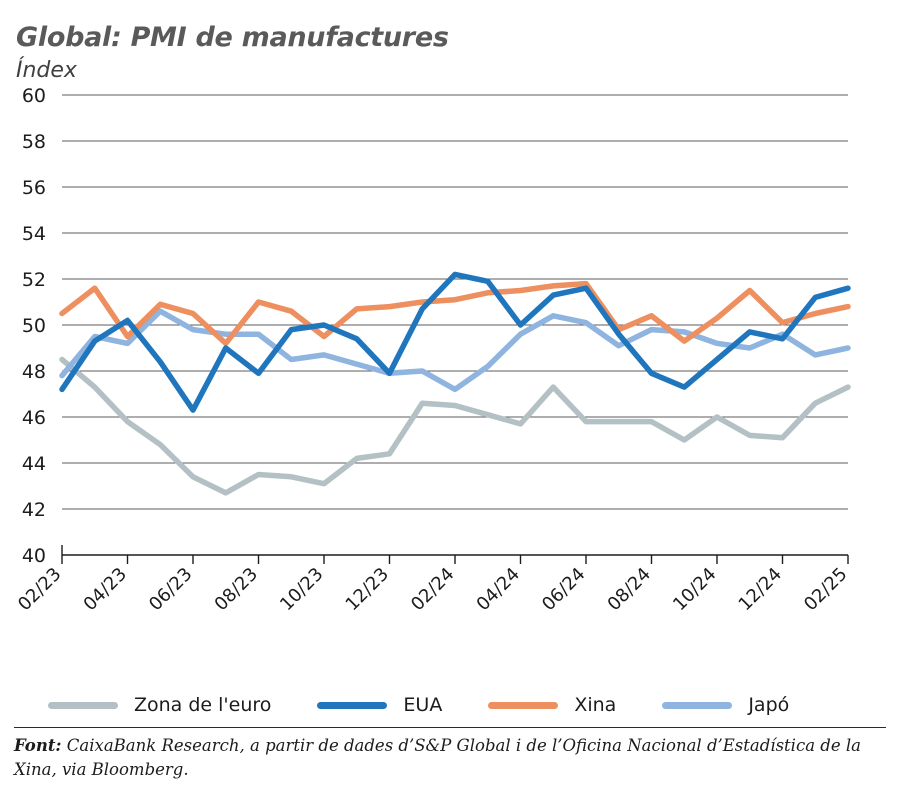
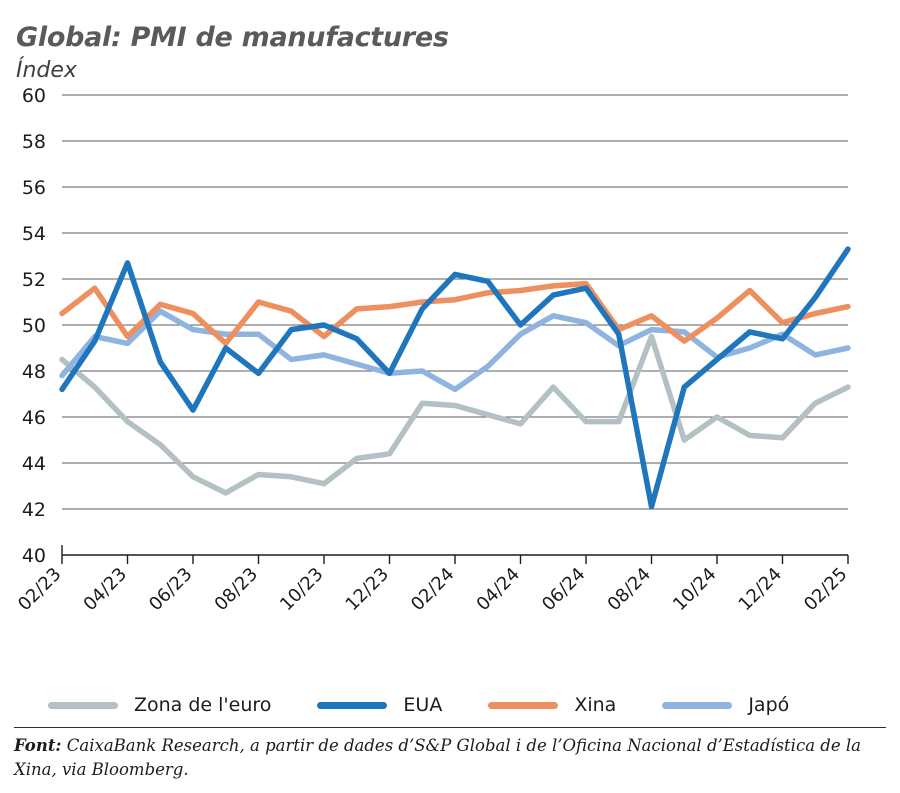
EUA/04/23: 50.2 -> 52.7
Zona de l'euro/08/24: 45.8 -> 49.5
EUA/08/24: 47.9 -> 42.1
Japó/10/24: 49.2 -> 48.6
EUA/02/25: 51.6 -> 53.3
